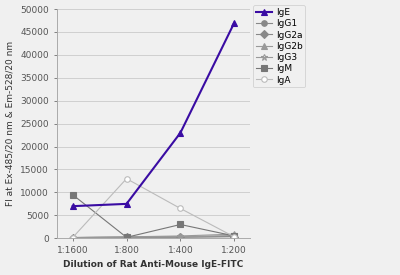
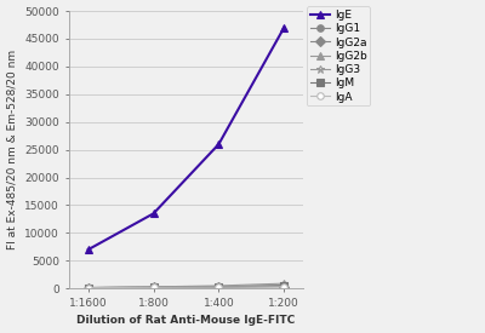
IgM/1:1600: 9500 -> 200
IgE/1:800: 7500 -> 13500
IgA/1:800: 13000 -> 200
IgE/1:400: 23000 -> 26000
IgM/1:400: 3000 -> 300
IgA/1:400: 6500 -> 200
